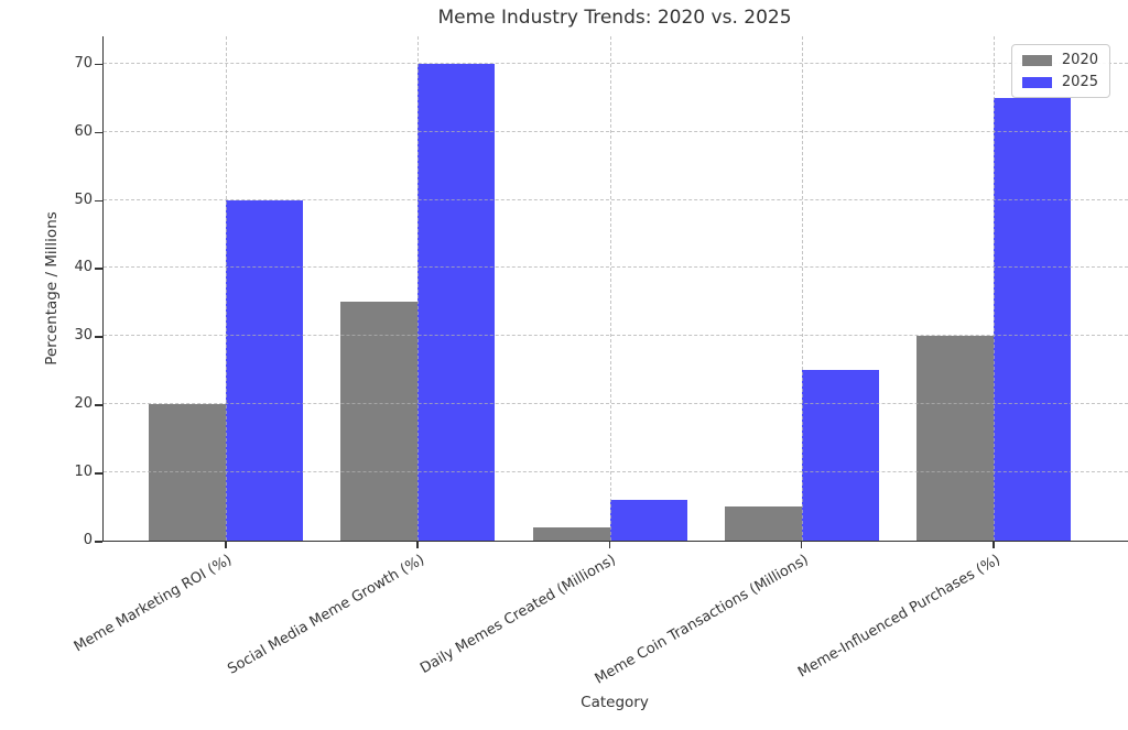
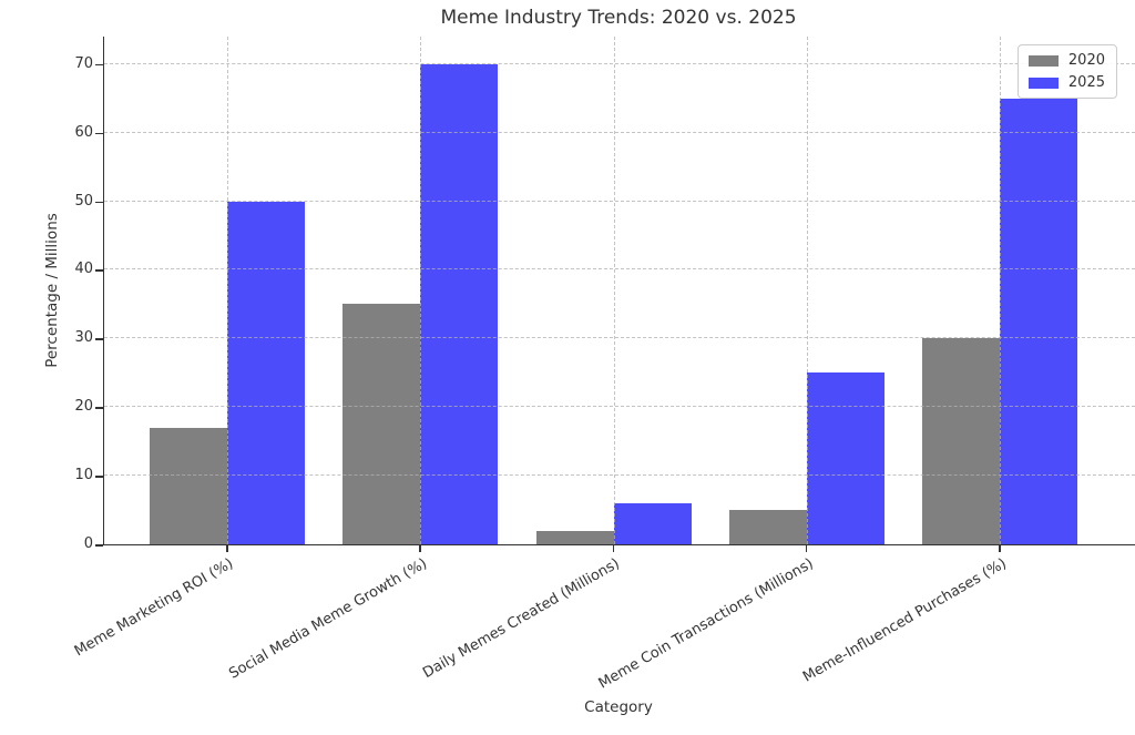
2020/Meme Marketing ROI (%): 20 -> 17
